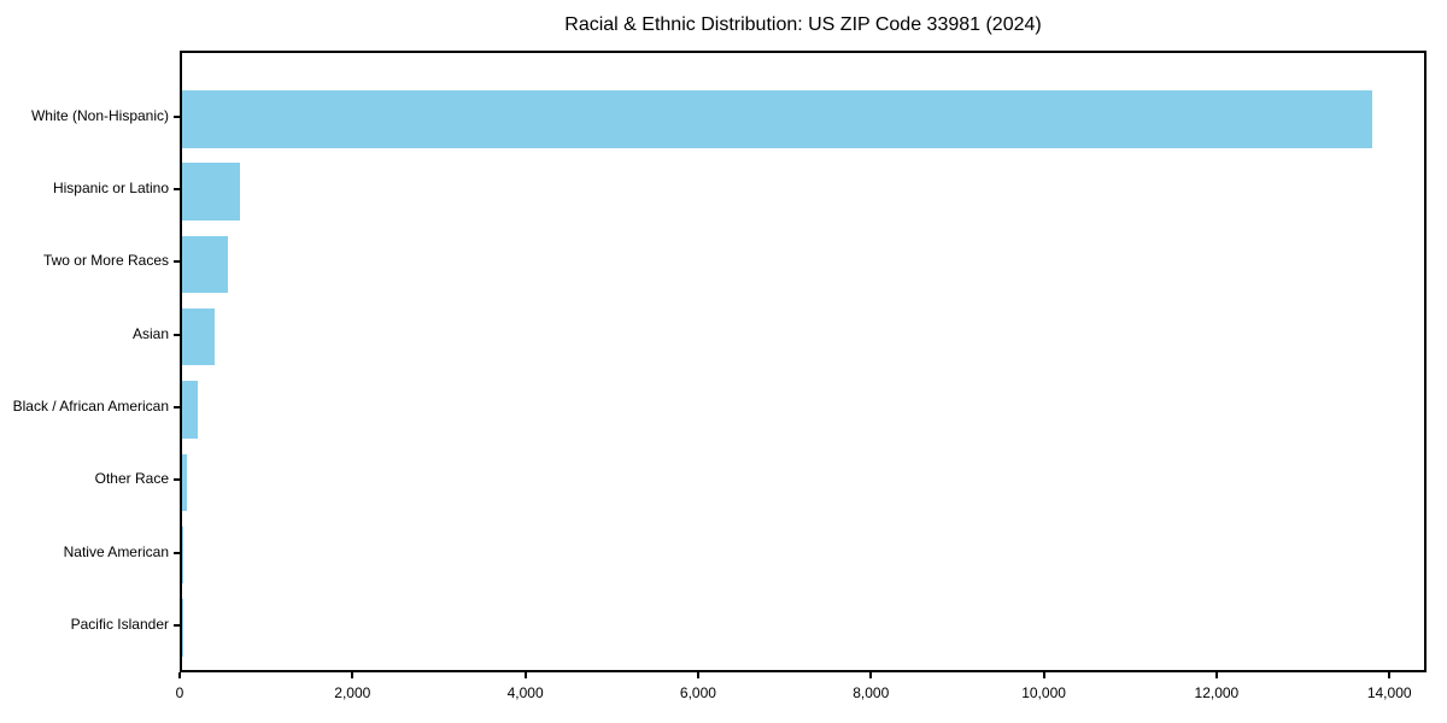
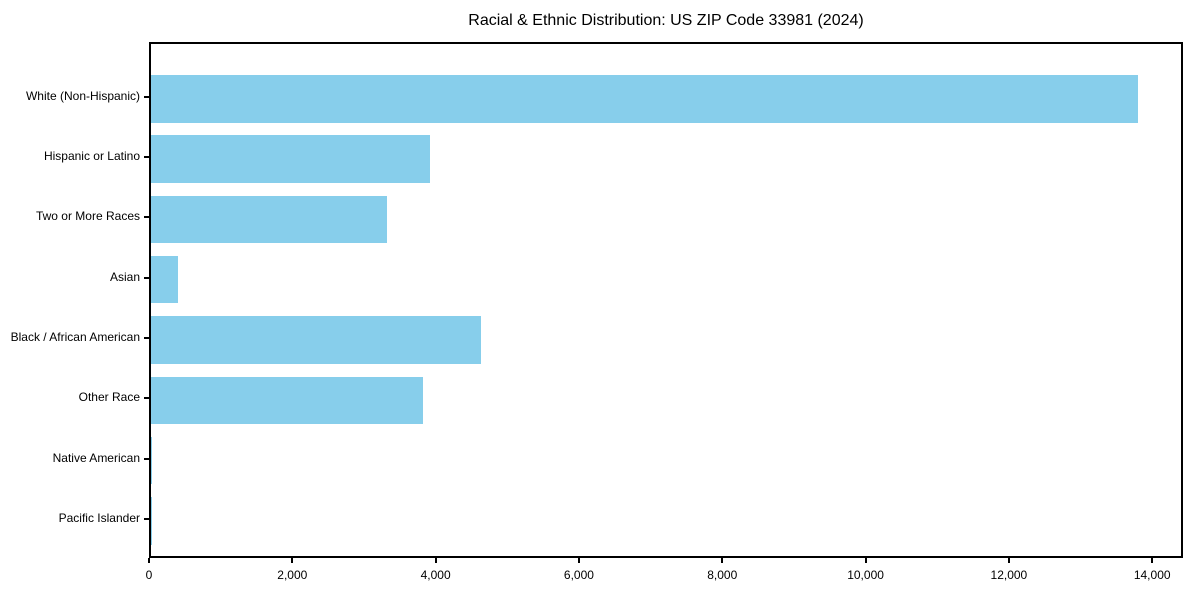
Hispanic or Latino: 700 -> 3900
Two or More Races: 500 -> 3300
Black / African American: 200 -> 4600
Other Race: 100 -> 3800
